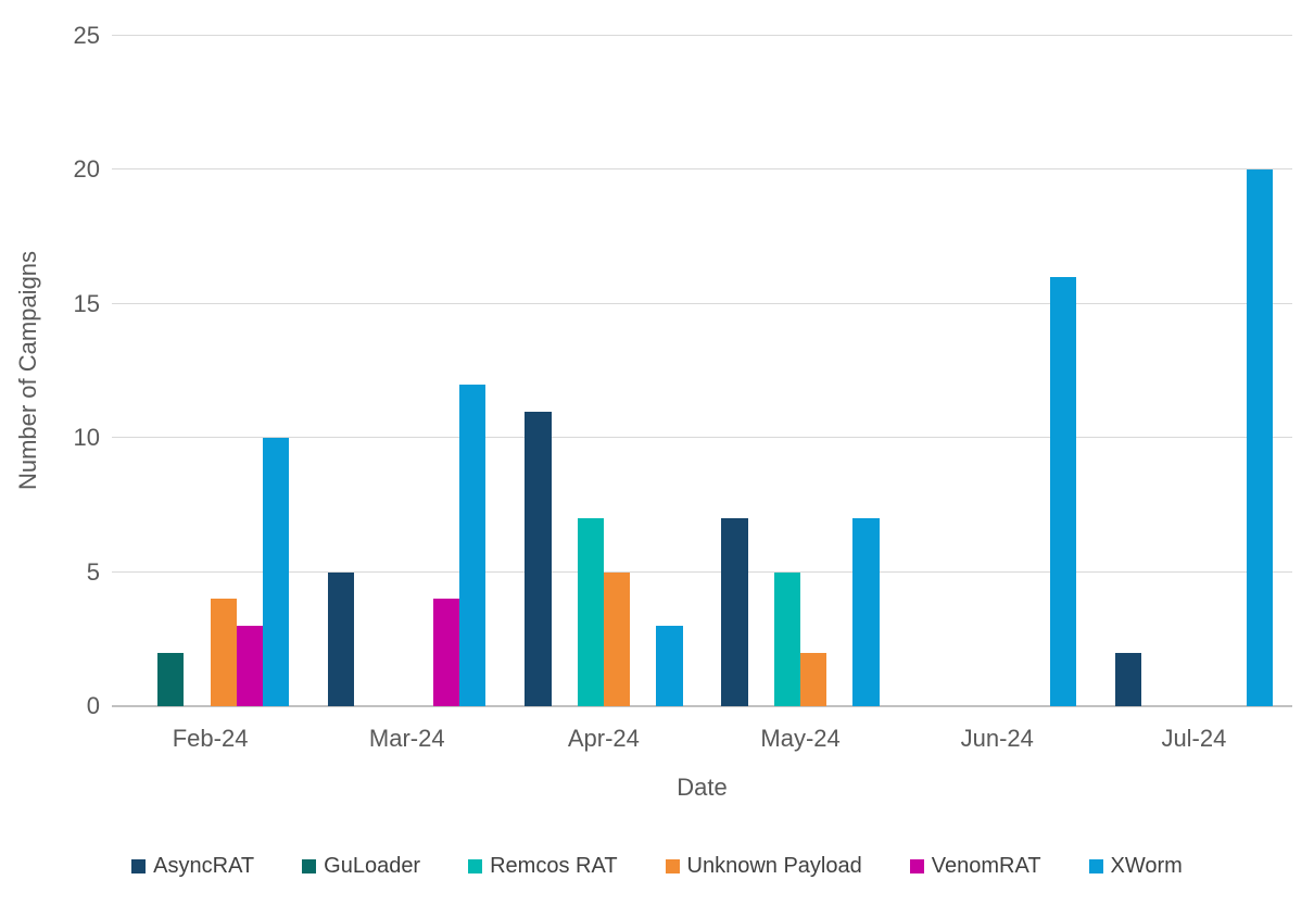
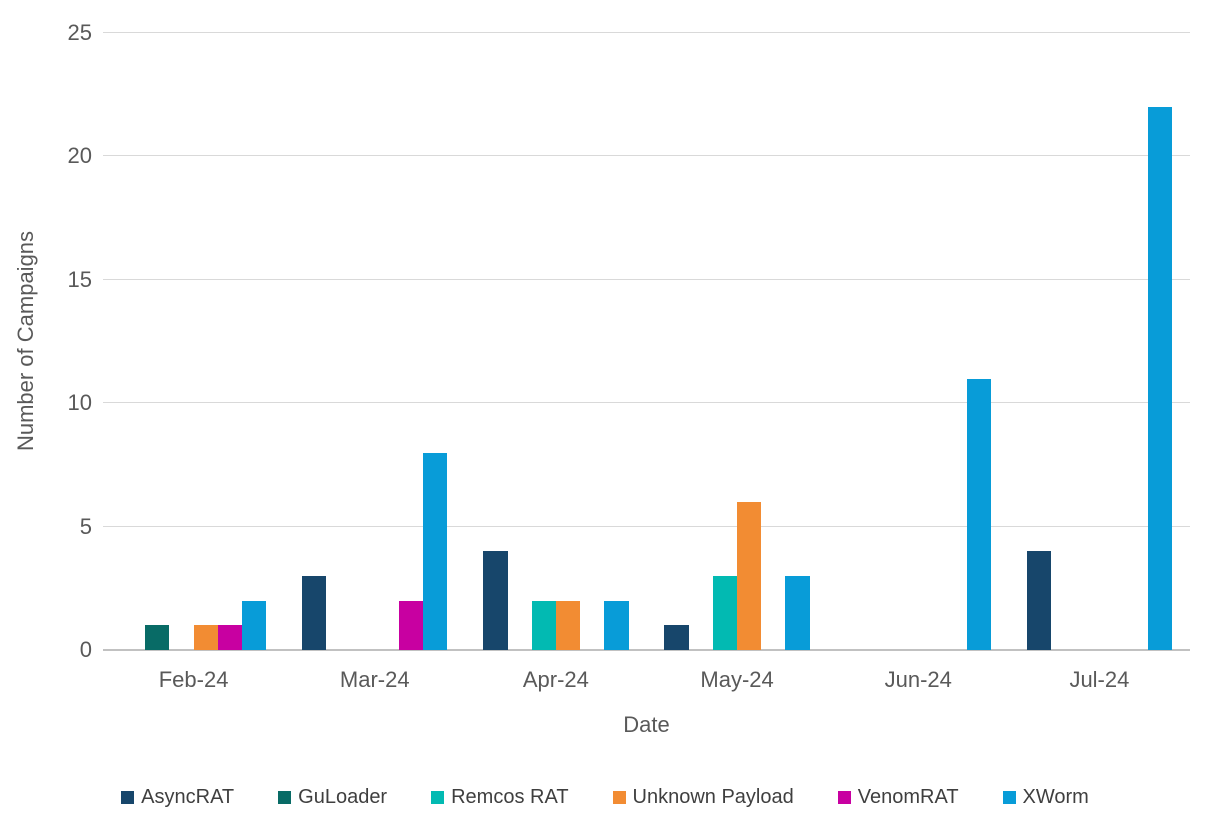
GuLoader/Feb-24: 2 -> 1
Unknown Payload/Feb-24: 4 -> 1
VenomRAT/Feb-24: 3 -> 1
XWorm/Feb-24: 10 -> 2
AsyncRAT/Mar-24: 5 -> 3
VenomRAT/Mar-24: 4 -> 2
XWorm/Mar-24: 12 -> 8
AsyncRAT/Apr-24: 11 -> 4
Remcos RAT/Apr-24: 7 -> 2
Unknown Payload/Apr-24: 5 -> 2
XWorm/Apr-24: 3 -> 2
AsyncRAT/May-24: 7 -> 1
Remcos RAT/May-24: 5 -> 3
Unknown Payload/May-24: 2 -> 6
XWorm/May-24: 7 -> 3
XWorm/Jun-24: 16 -> 11
AsyncRAT/Jul-24: 2 -> 4
XWorm/Jul-24: 20 -> 22
